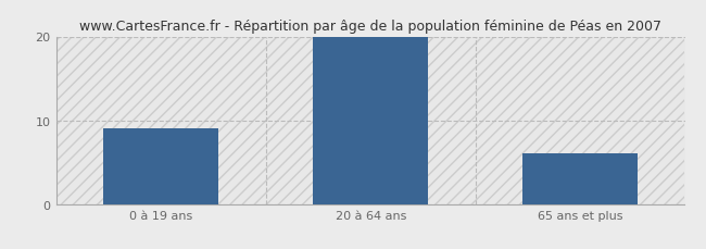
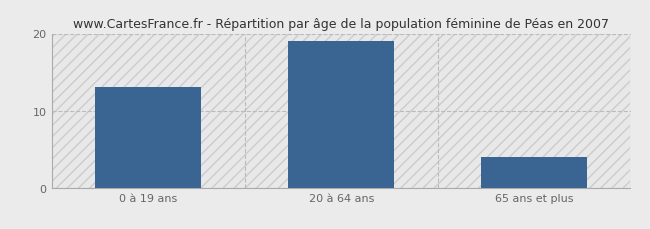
0 à 19 ans: 9 -> 13
20 à 64 ans: 20 -> 19
65 ans et plus: 6 -> 4
